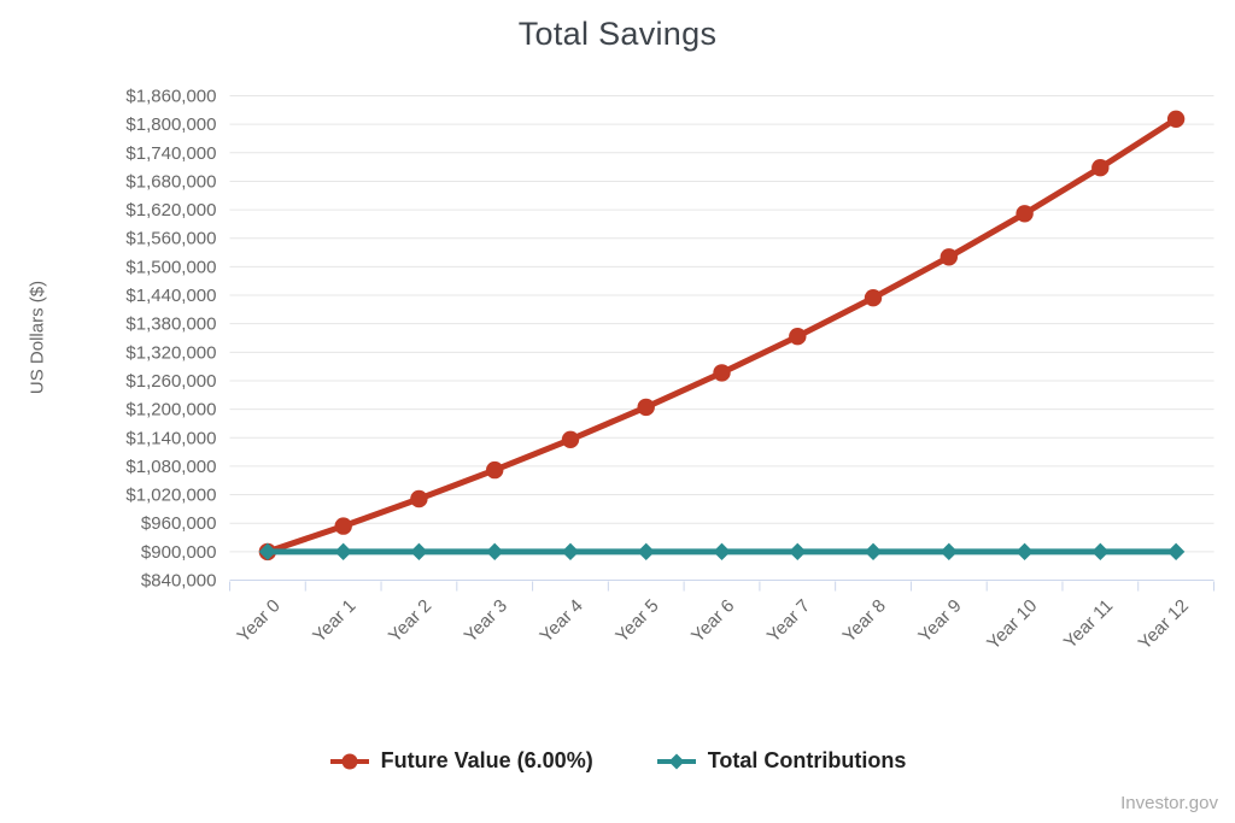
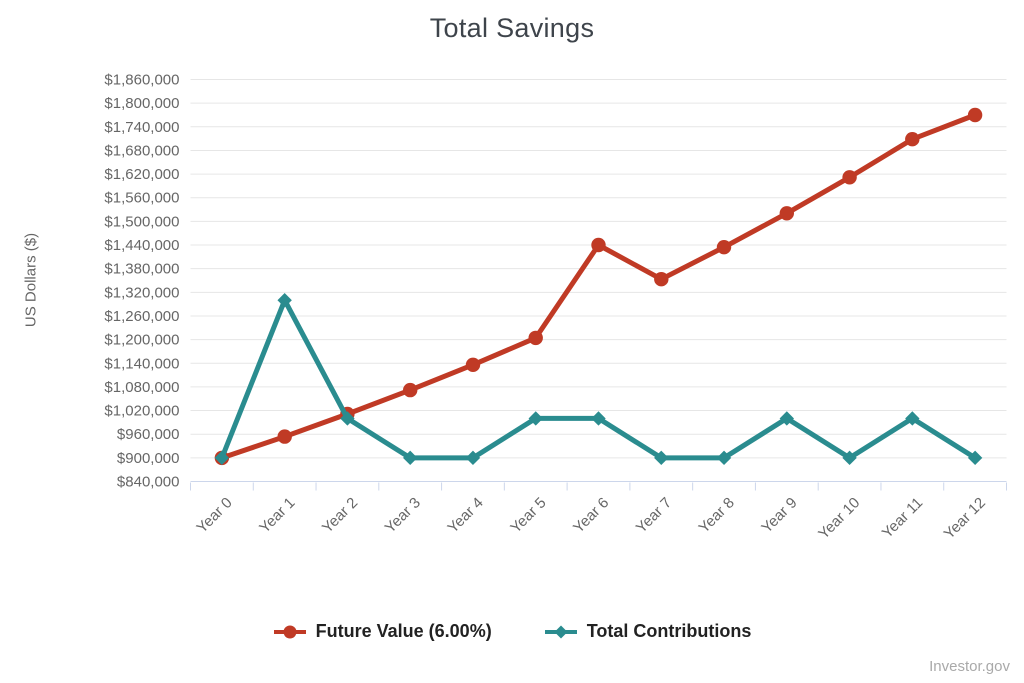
Total Contributions/Year 1: $900000 -> $1300000
Total Contributions/Year 2: $900000 -> $1000000
Total Contributions/Year 5: $900000 -> $1000000
Future Value (6.00%)/Year 6: $1280000 -> $1440000
Total Contributions/Year 6: $900000 -> $1000000
Total Contributions/Year 9: $900000 -> $1000000
Total Contributions/Year 11: $900000 -> $1000000
Future Value (6.00%)/Year 12: $1810000 -> $1770000
